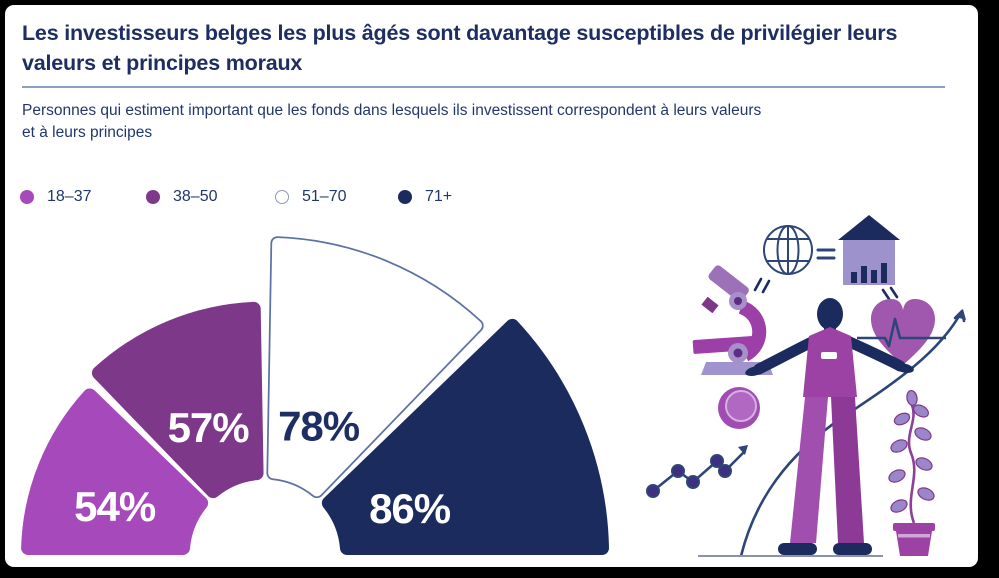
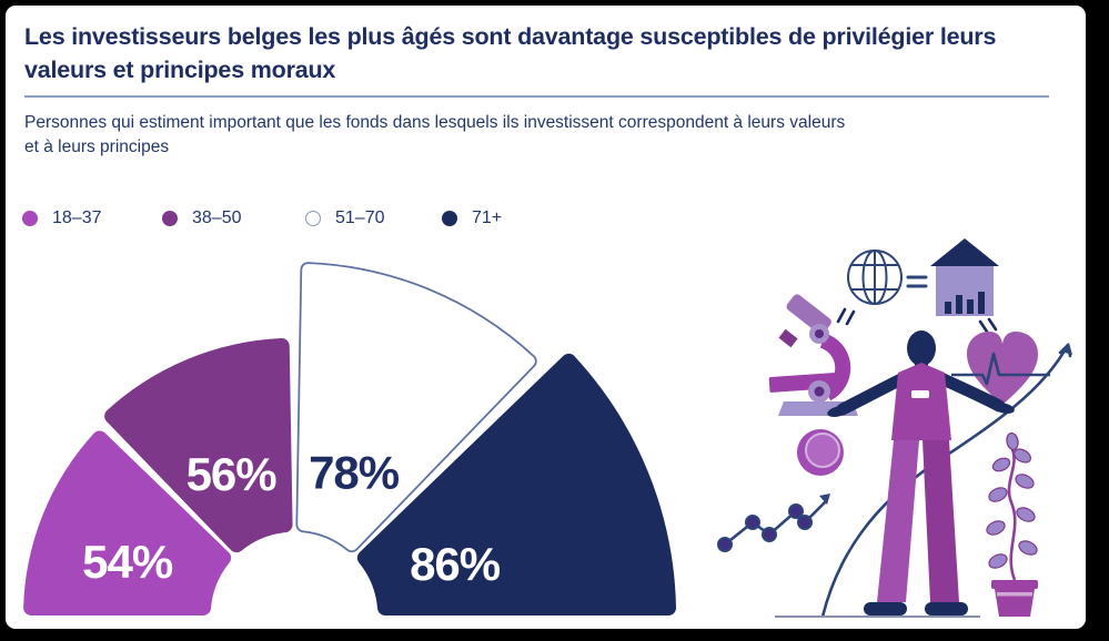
38–50: 57% -> 56%
